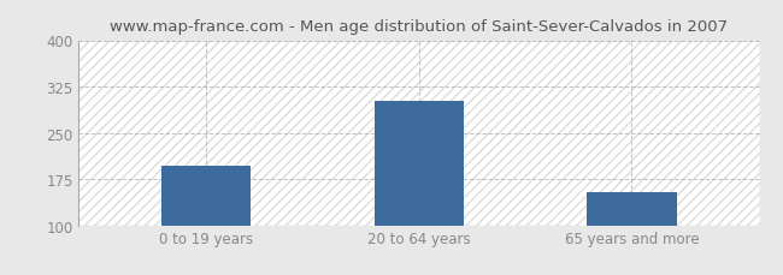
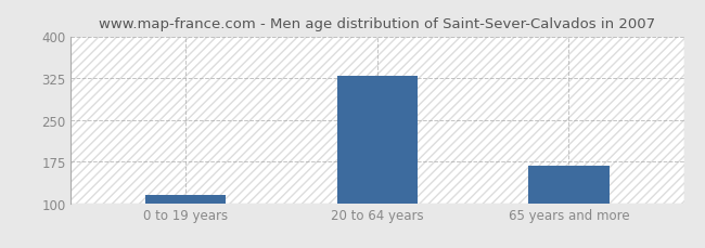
0 to 19 years: 196 -> 115
20 to 64 years: 302 -> 328
65 years and more: 154 -> 168
